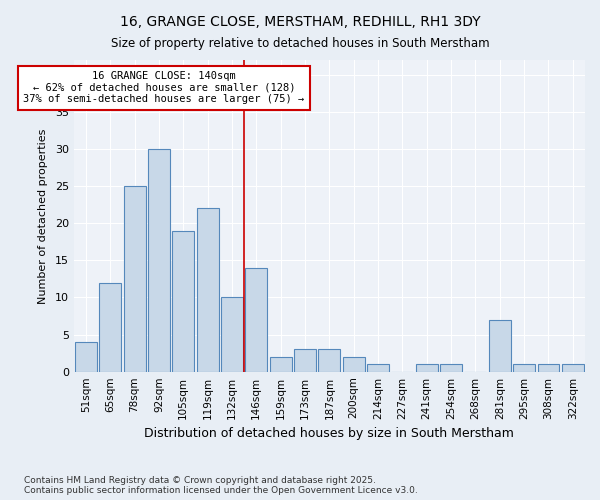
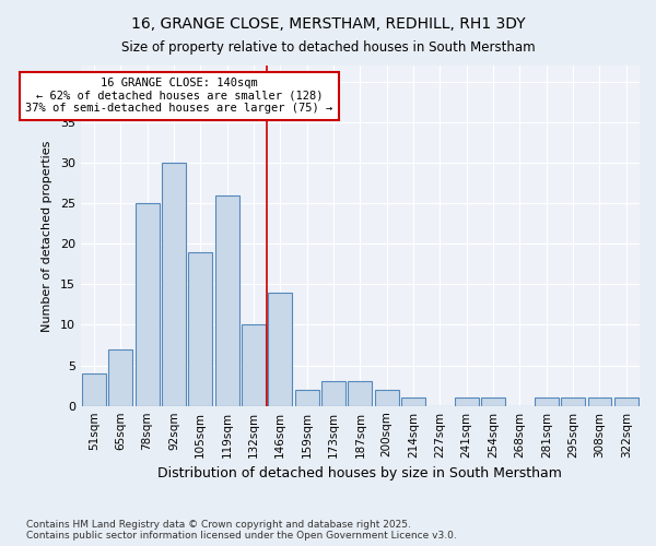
65sqm: 12 -> 7
119sqm: 22 -> 26
281sqm: 7 -> 1
